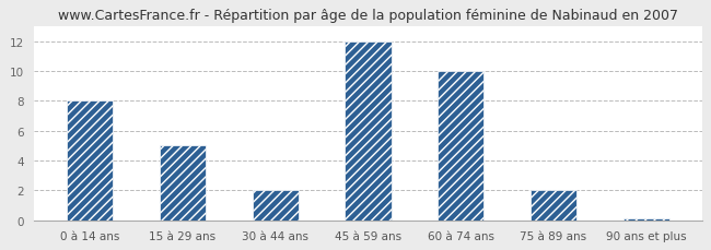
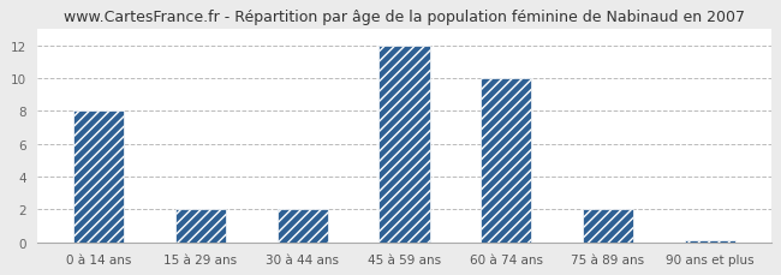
15 à 29 ans: 5.0 -> 2.0
